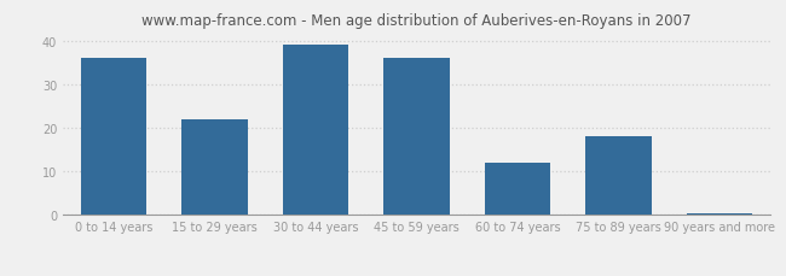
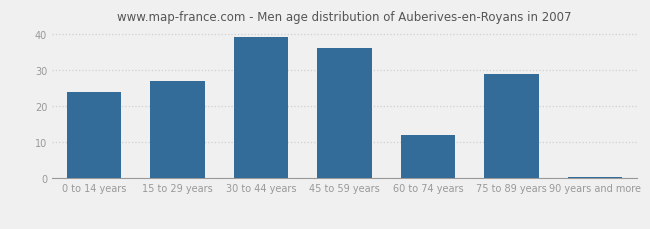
0 to 14 years: 36.0 -> 24.0
15 to 29 years: 22.0 -> 27.0
75 to 89 years: 18.0 -> 29.0
